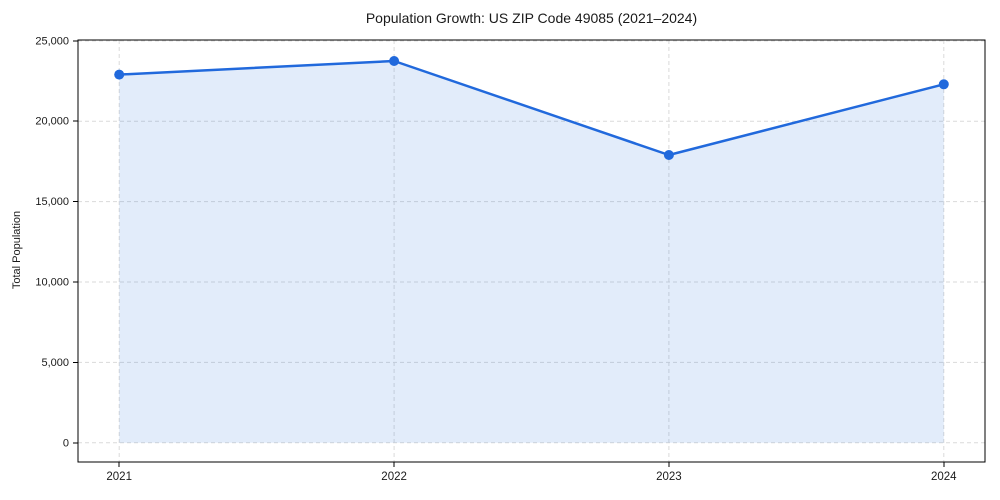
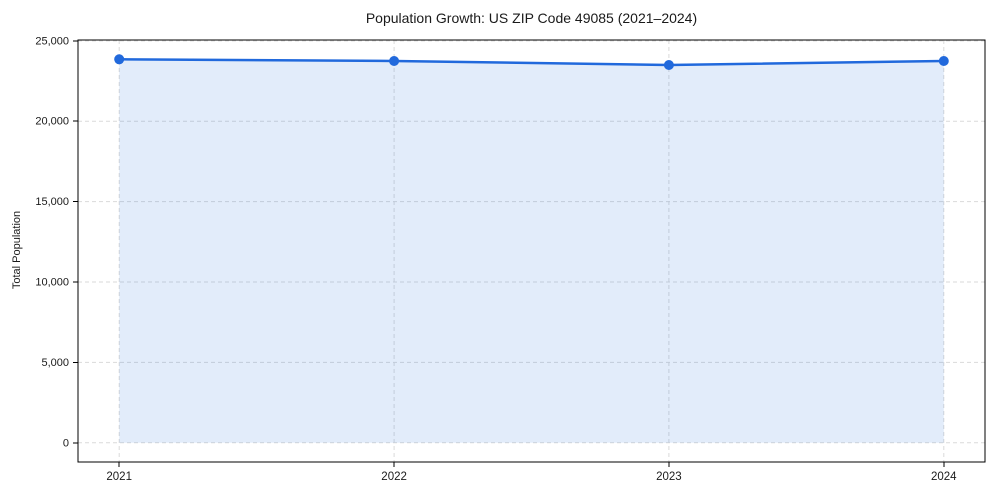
2021: 22900 -> 23800
2023: 17900 -> 23500
2024: 22300 -> 23800
